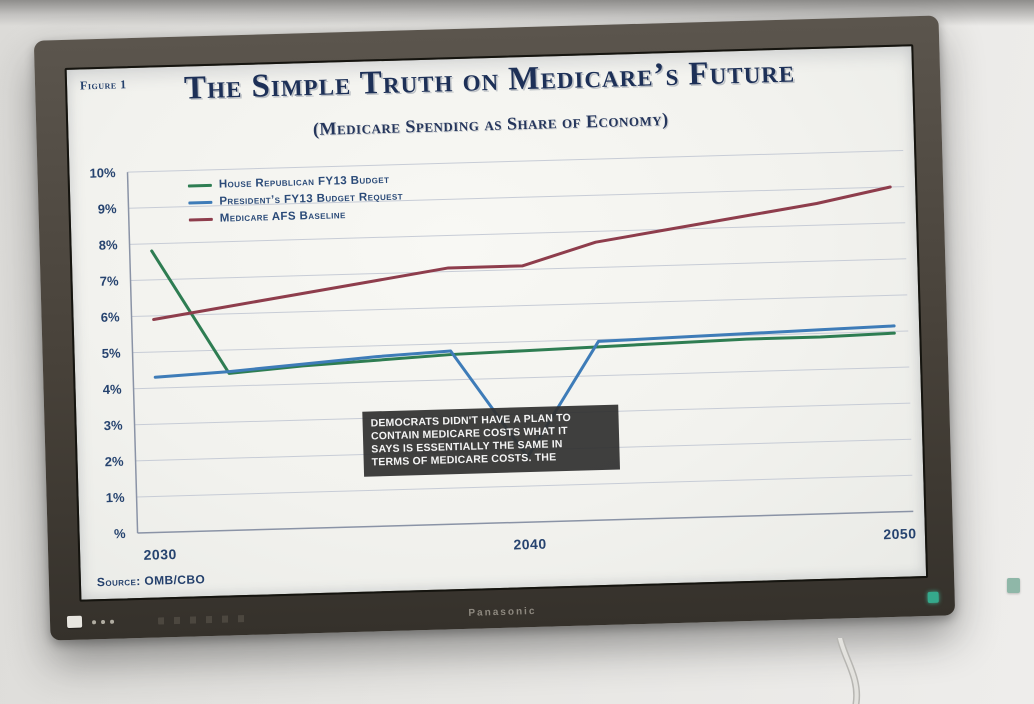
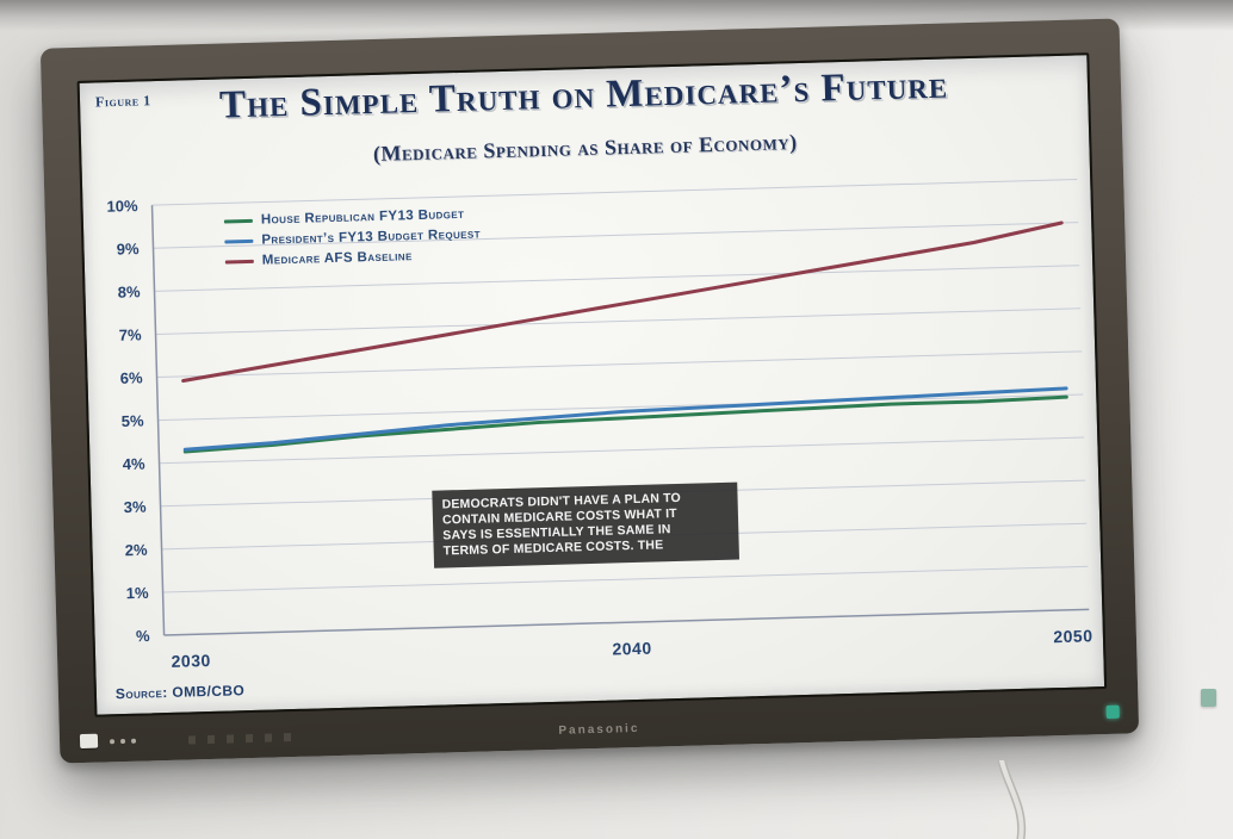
House Republican FY13 Budget/2030: 7.8% -> 4.2%
President’s FY13 Budget Request/2040: 1.8% -> 4.9%
Medicare AFS Baseline/2040: 7.1% -> 7.4%
